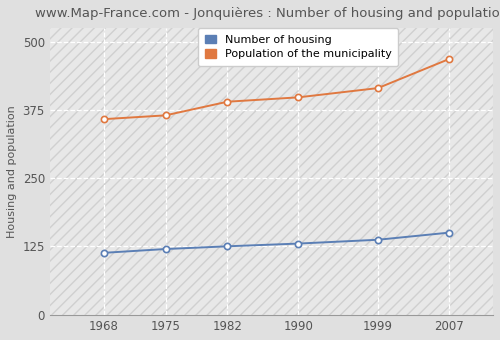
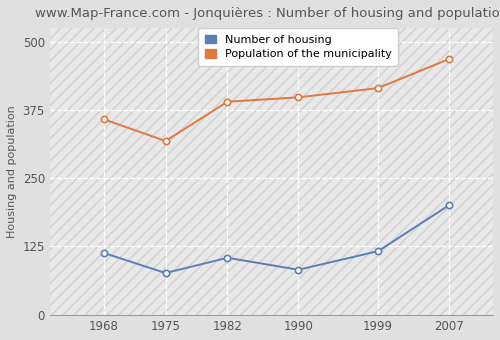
Number of housing/1975: 120 -> 76
Population of the municipality/1975: 365 -> 318
Number of housing/1982: 125 -> 104
Number of housing/1990: 130 -> 82
Number of housing/1999: 137 -> 116
Number of housing/2007: 150 -> 200
